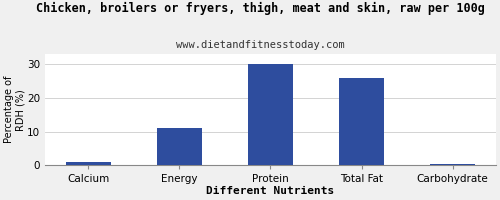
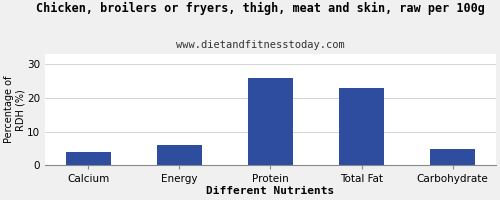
Calcium: 1.0 -> 4.0
Energy: 11.0 -> 6.0
Protein: 30.0 -> 26.0
Total Fat: 26.0 -> 23.0
Carbohydrate: 0.3 -> 5.0
